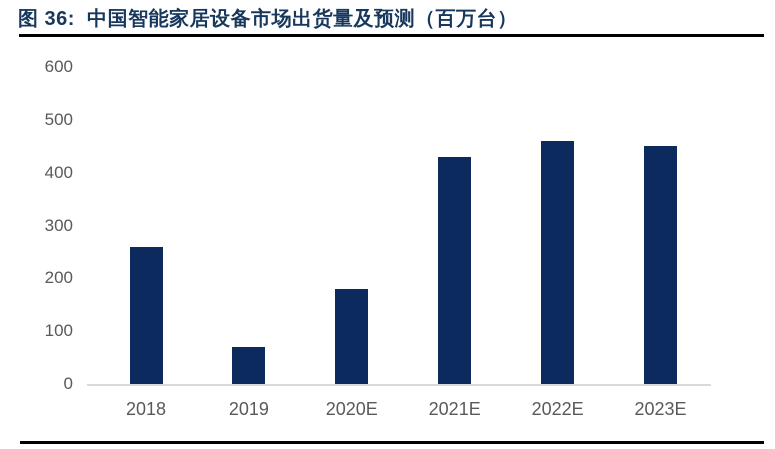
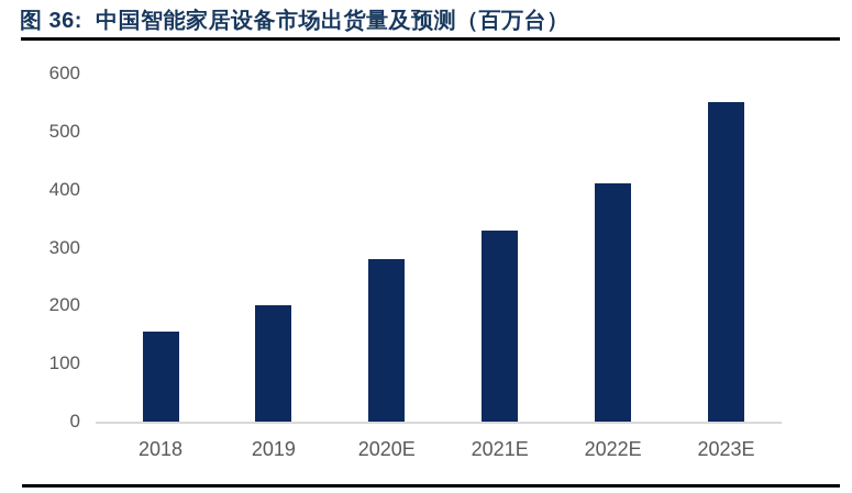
2018: 260 -> 160
2019: 70 -> 200
2020E: 180 -> 280
2021E: 430 -> 330
2022E: 460 -> 410
2023E: 450 -> 550
